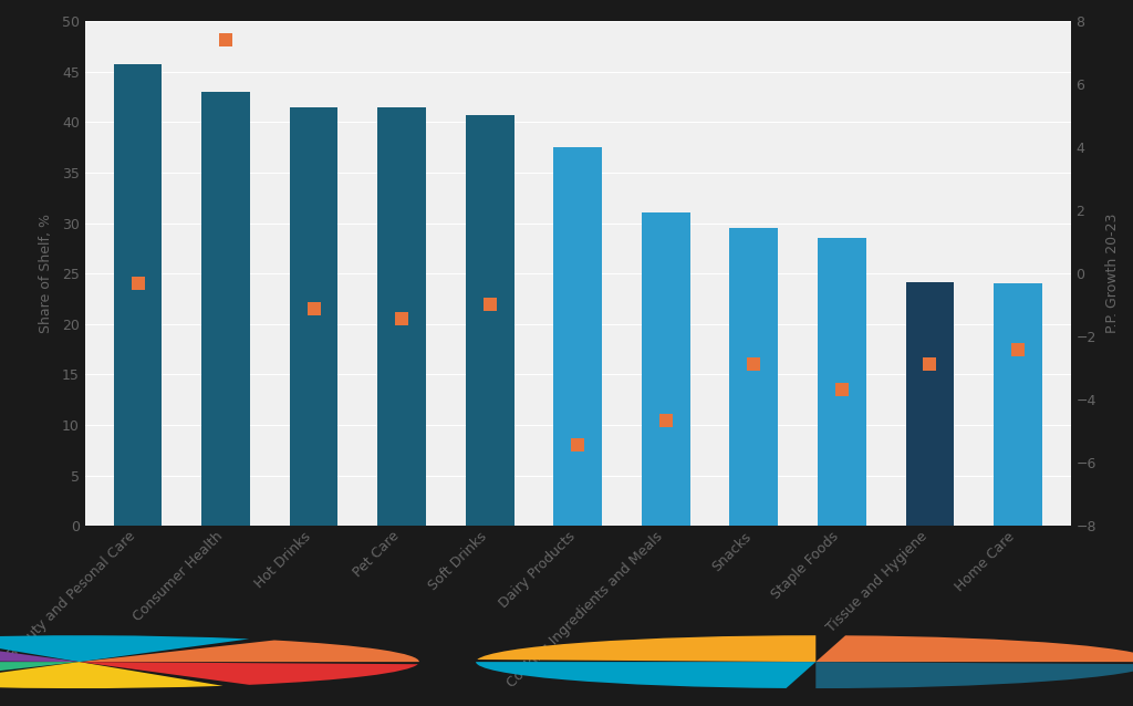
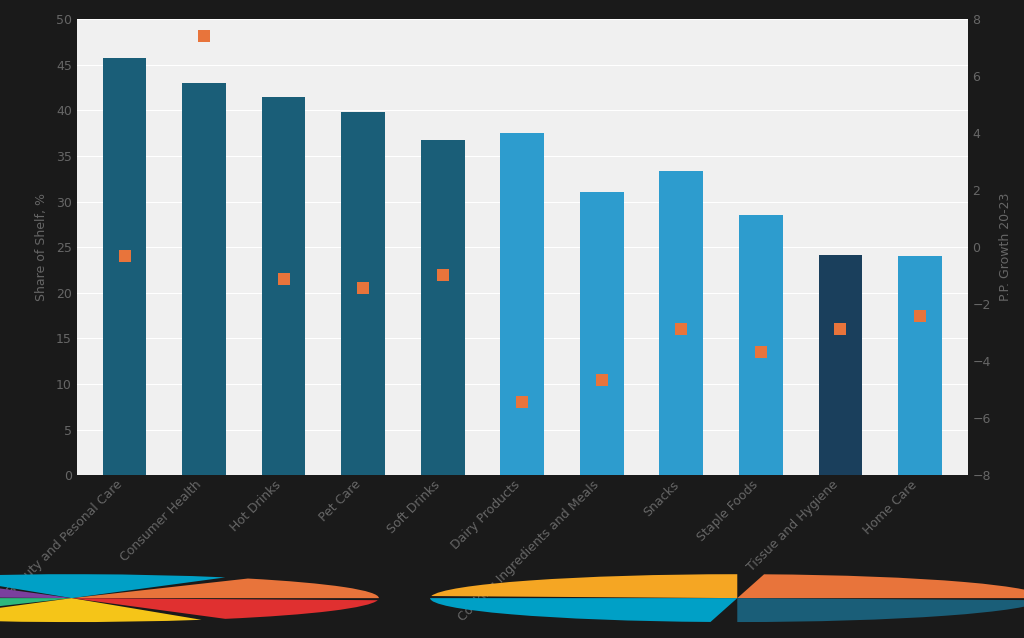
Pet Care: 41.5 -> 39.8
Soft Drinks: 40.7 -> 36.8
Snacks: 29.5 -> 33.4
